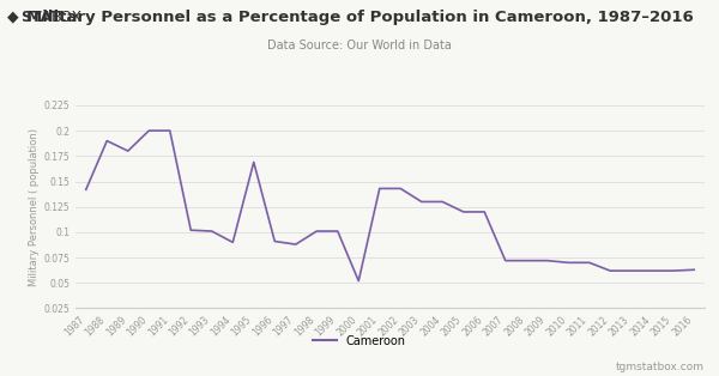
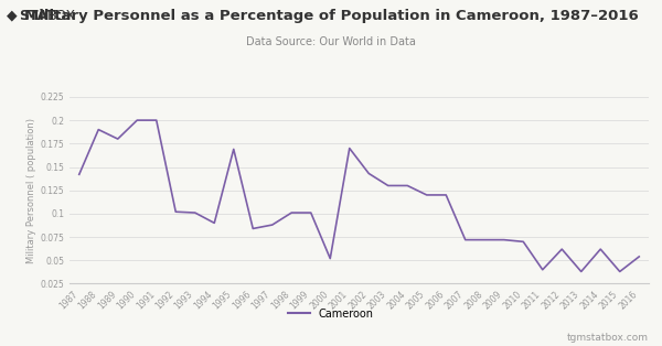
1996: 0.091 -> 0.084
2001: 0.143 -> 0.170
2011: 0.070 -> 0.040
2013: 0.062 -> 0.038
2015: 0.062 -> 0.038
2016: 0.063 -> 0.054
